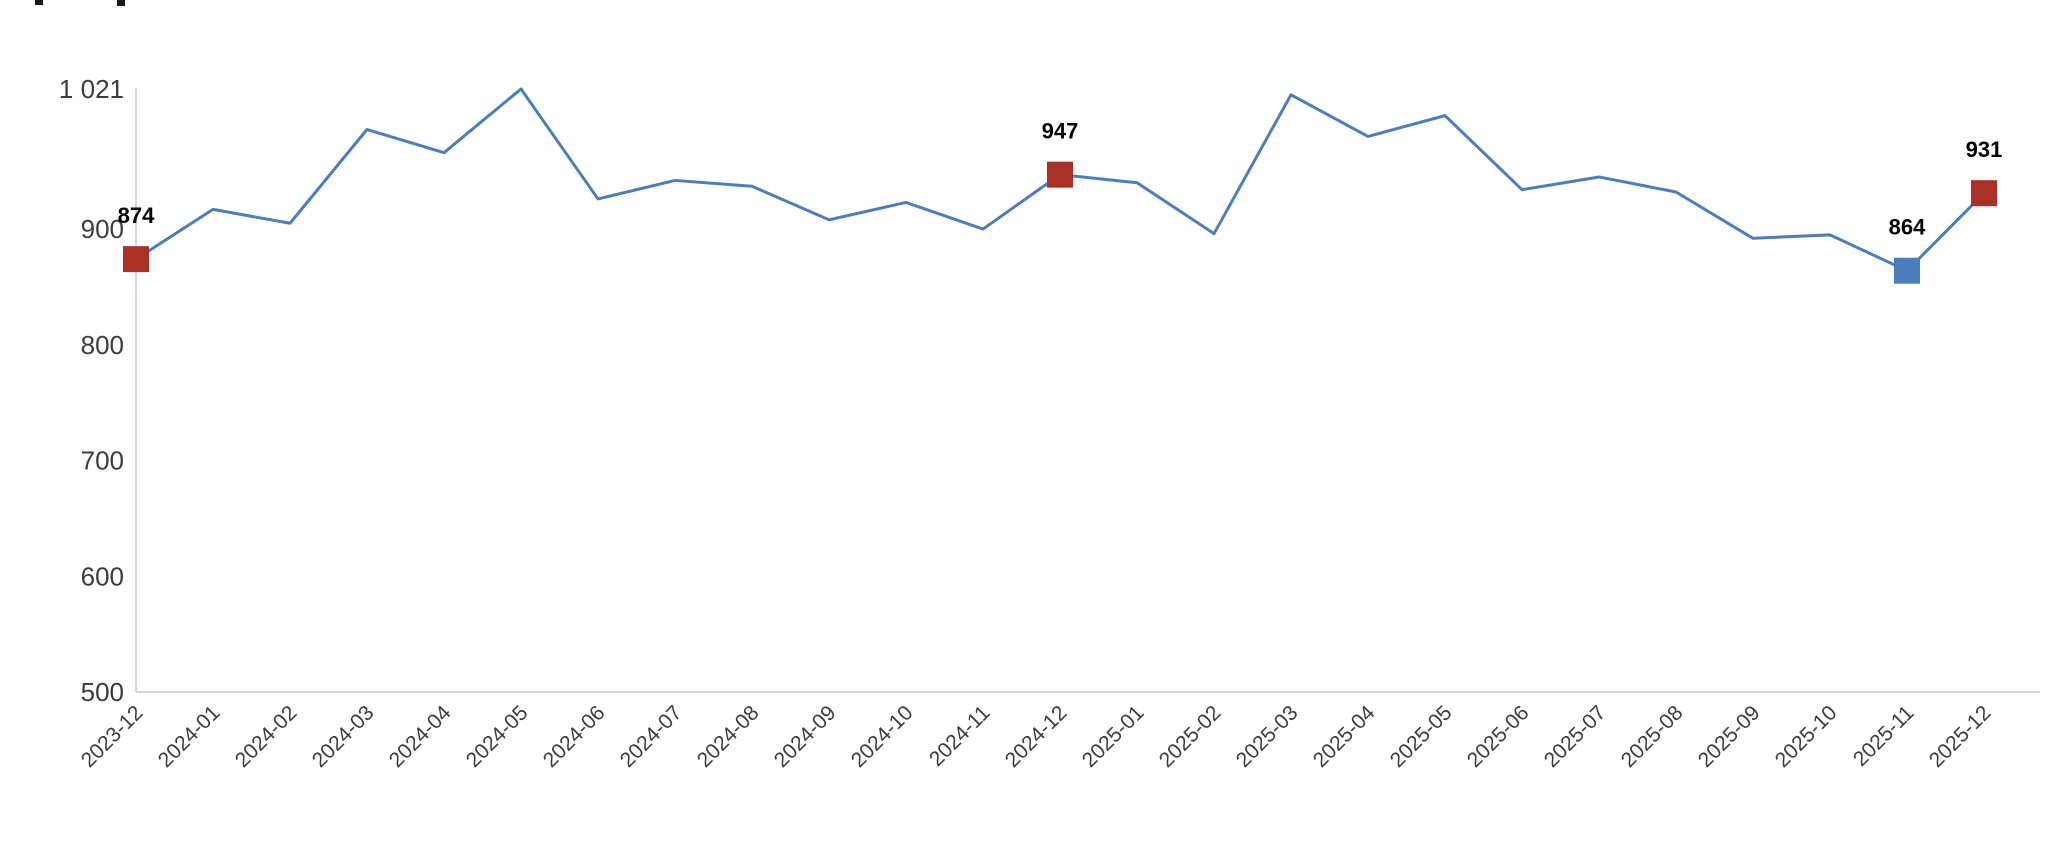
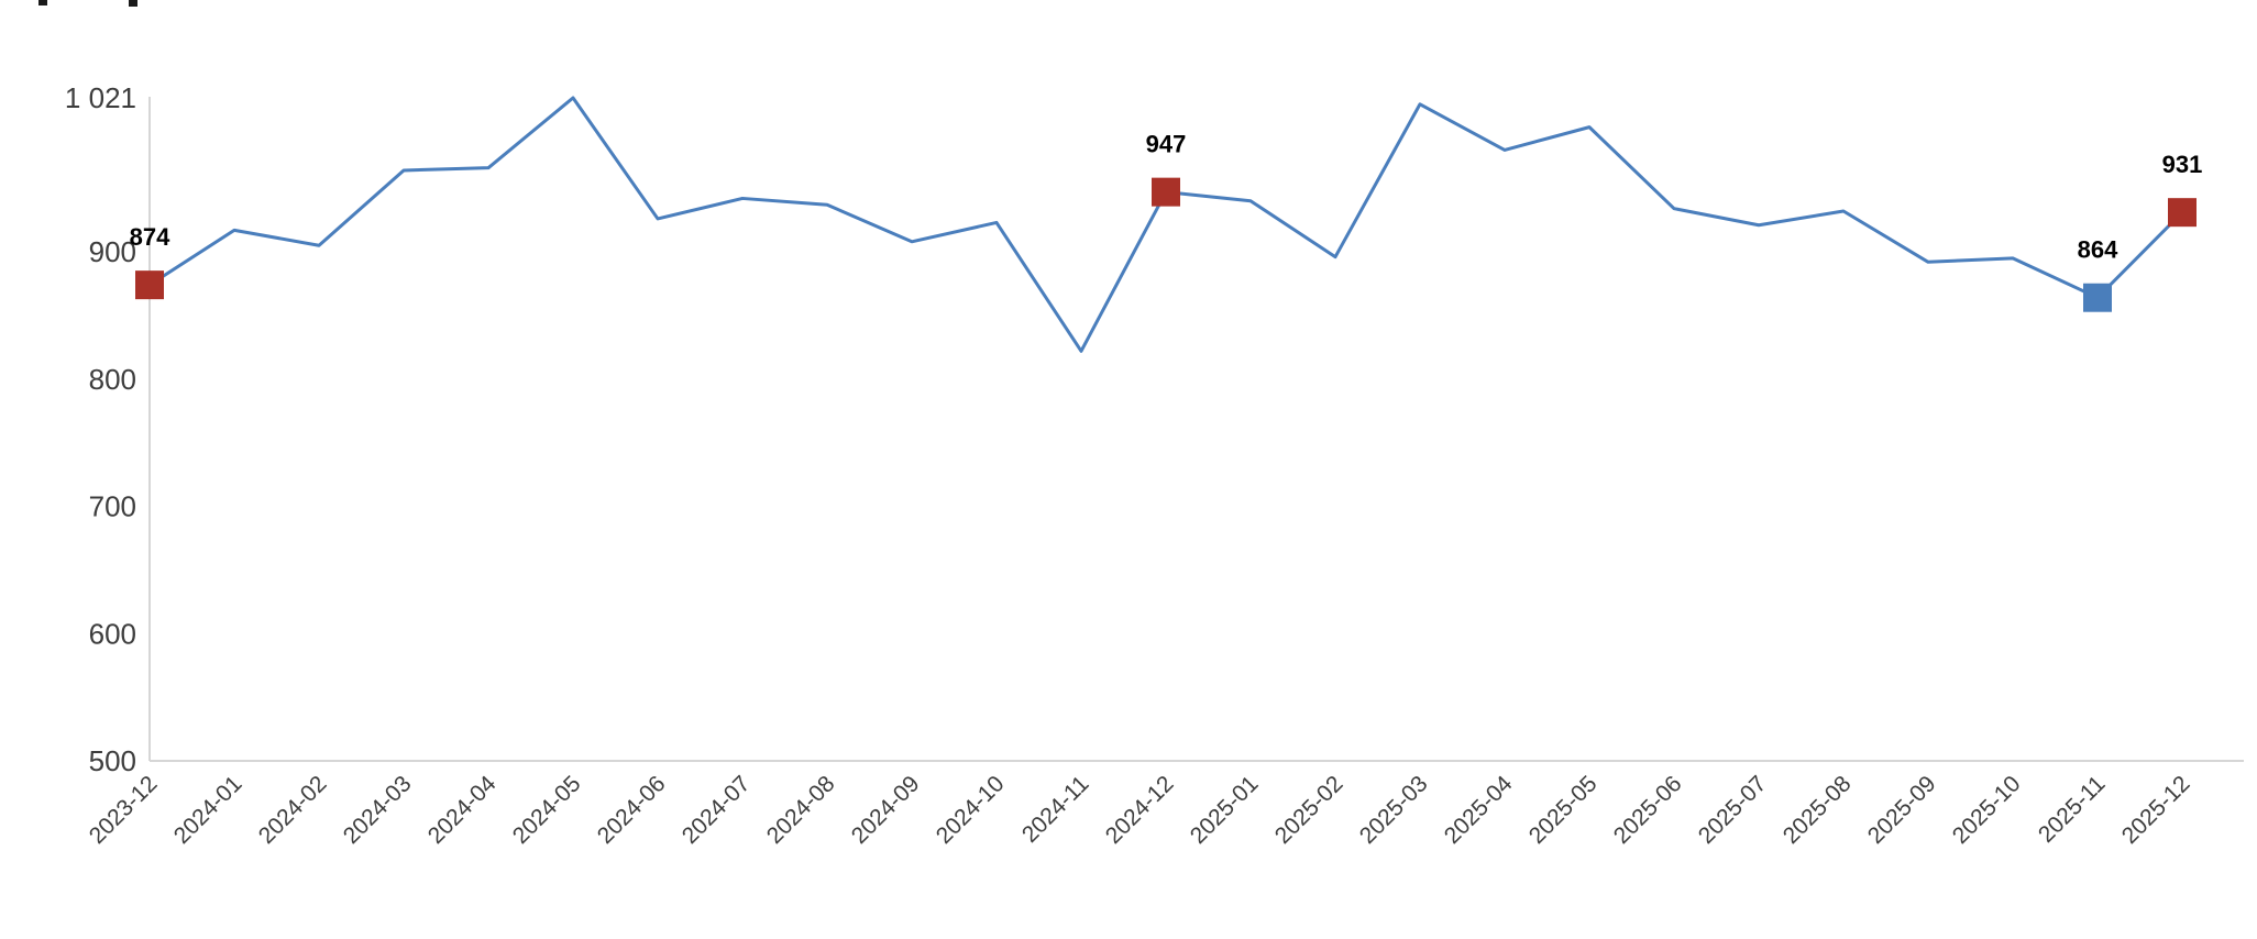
2024-03: 986 -> 964
2024-11: 900 -> 822
2025-07: 945 -> 921
